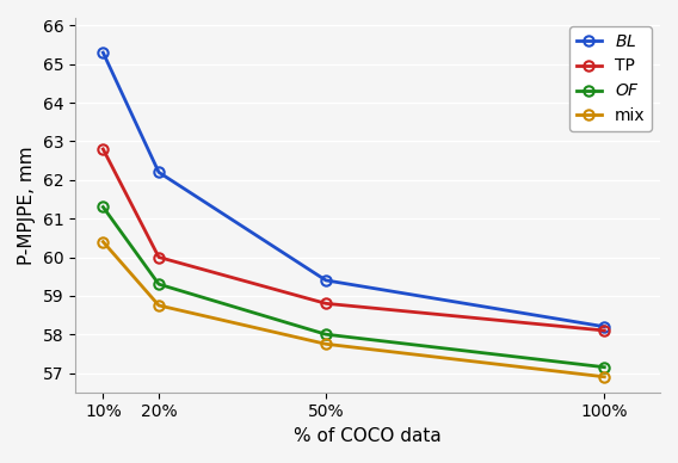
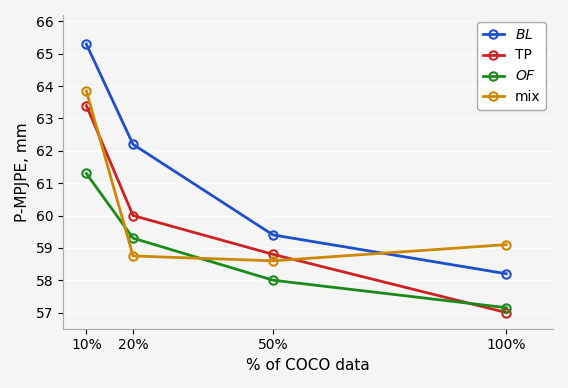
TP/10%: 62.8 -> 63.4
mix/10%: 60.40 -> 63.85
mix/50%: 57.75 -> 58.60
TP/100%: 58.1 -> 57.0
mix/100%: 56.90 -> 59.10
